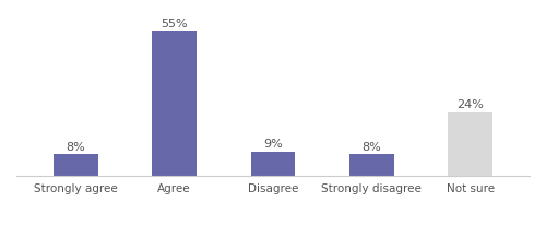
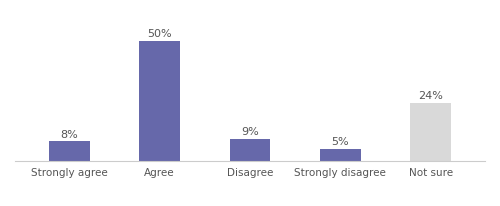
Agree: 55% -> 50%
Strongly disagree: 8% -> 5%
